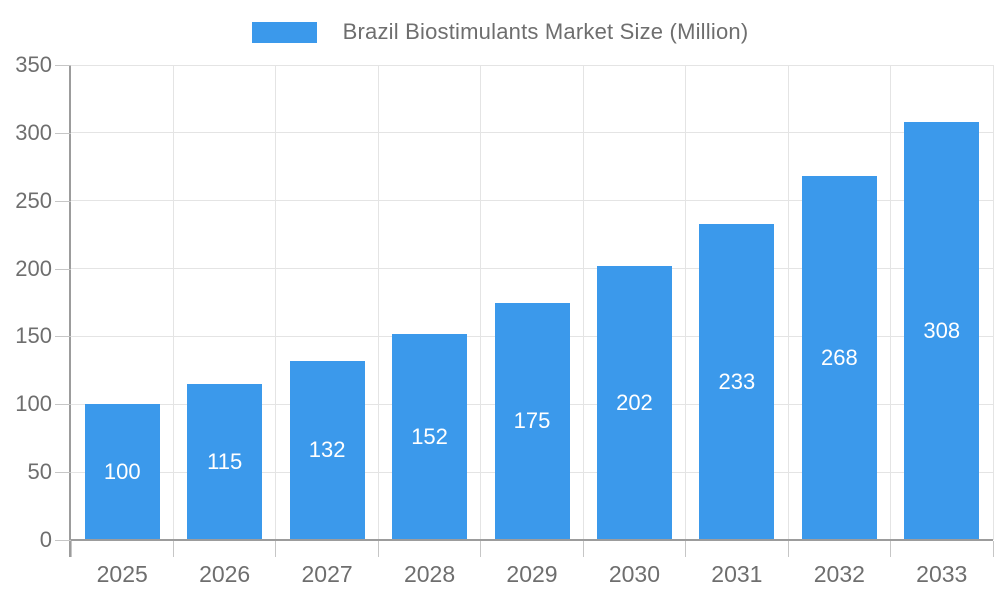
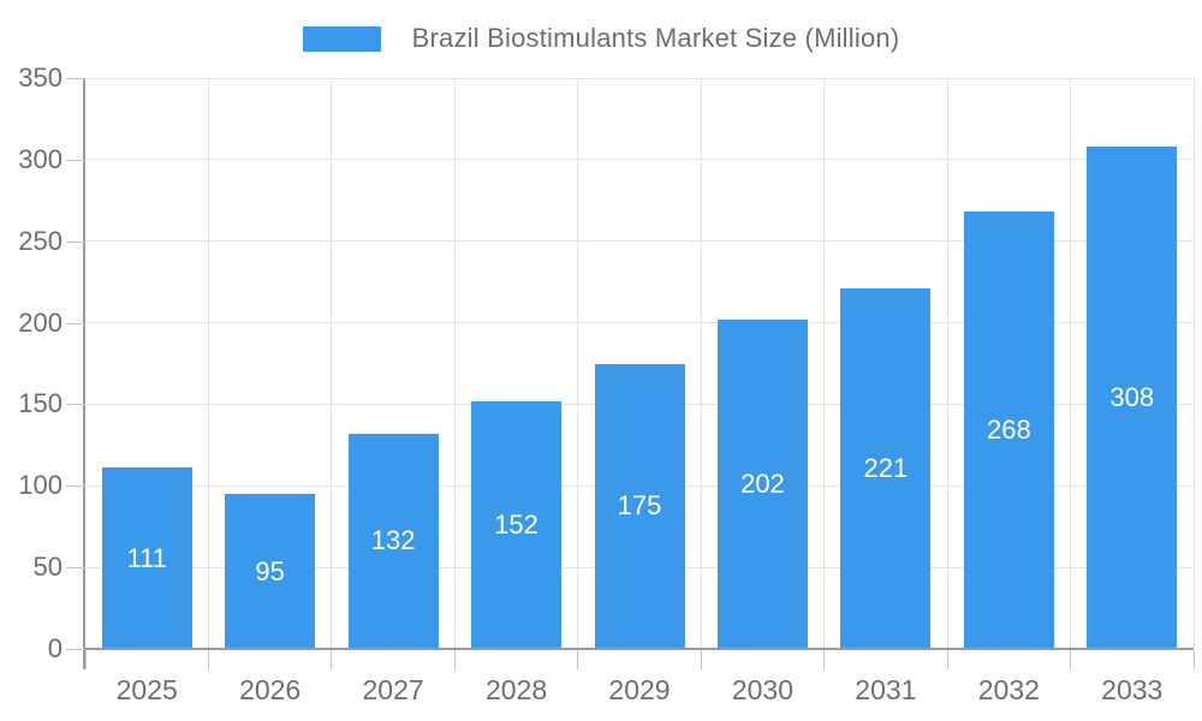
2025: 100 -> 111
2026: 115 -> 95
2031: 233 -> 221
